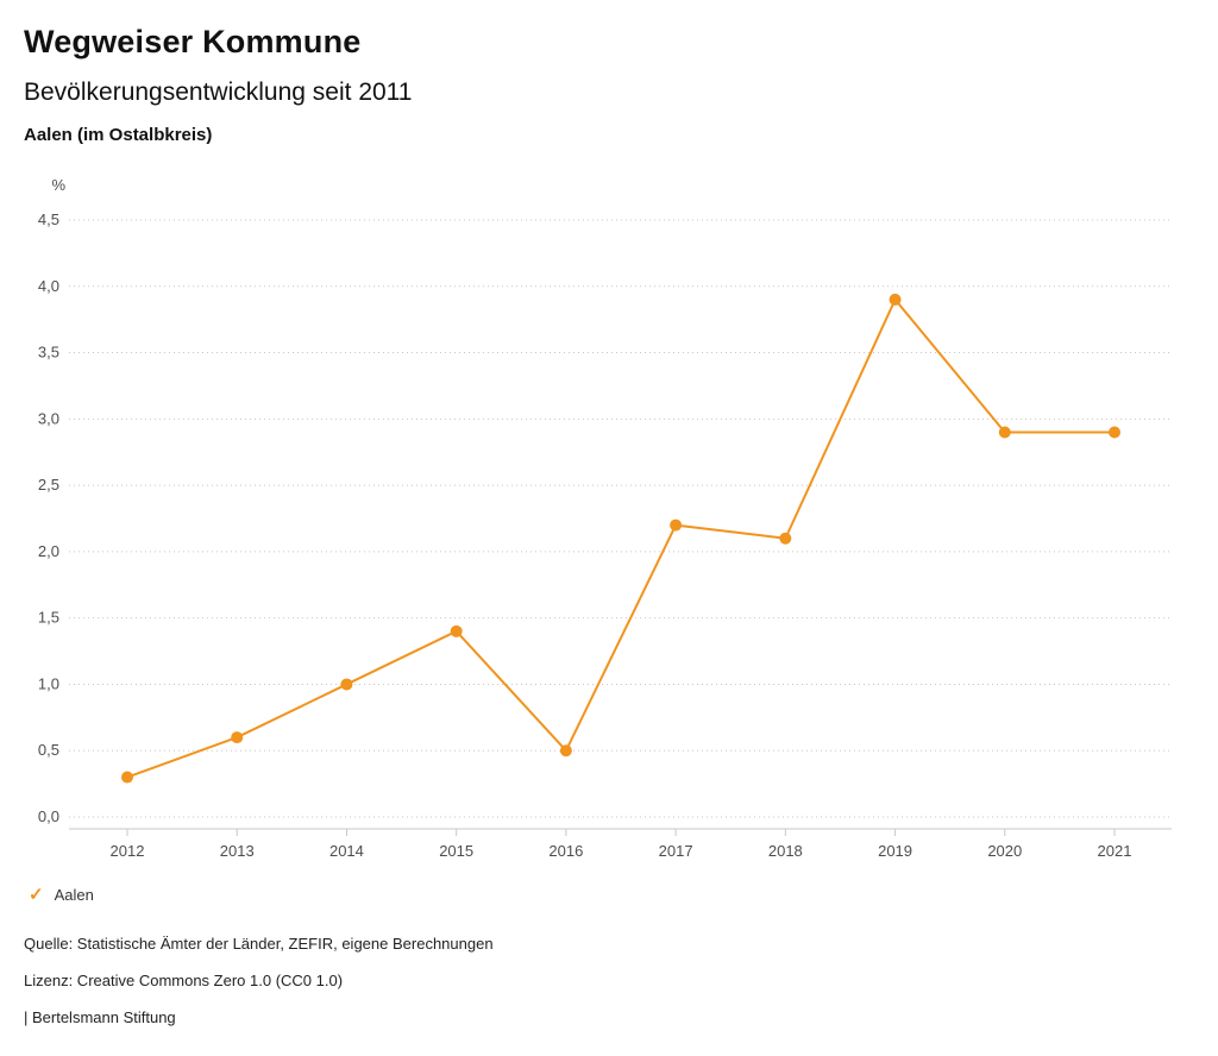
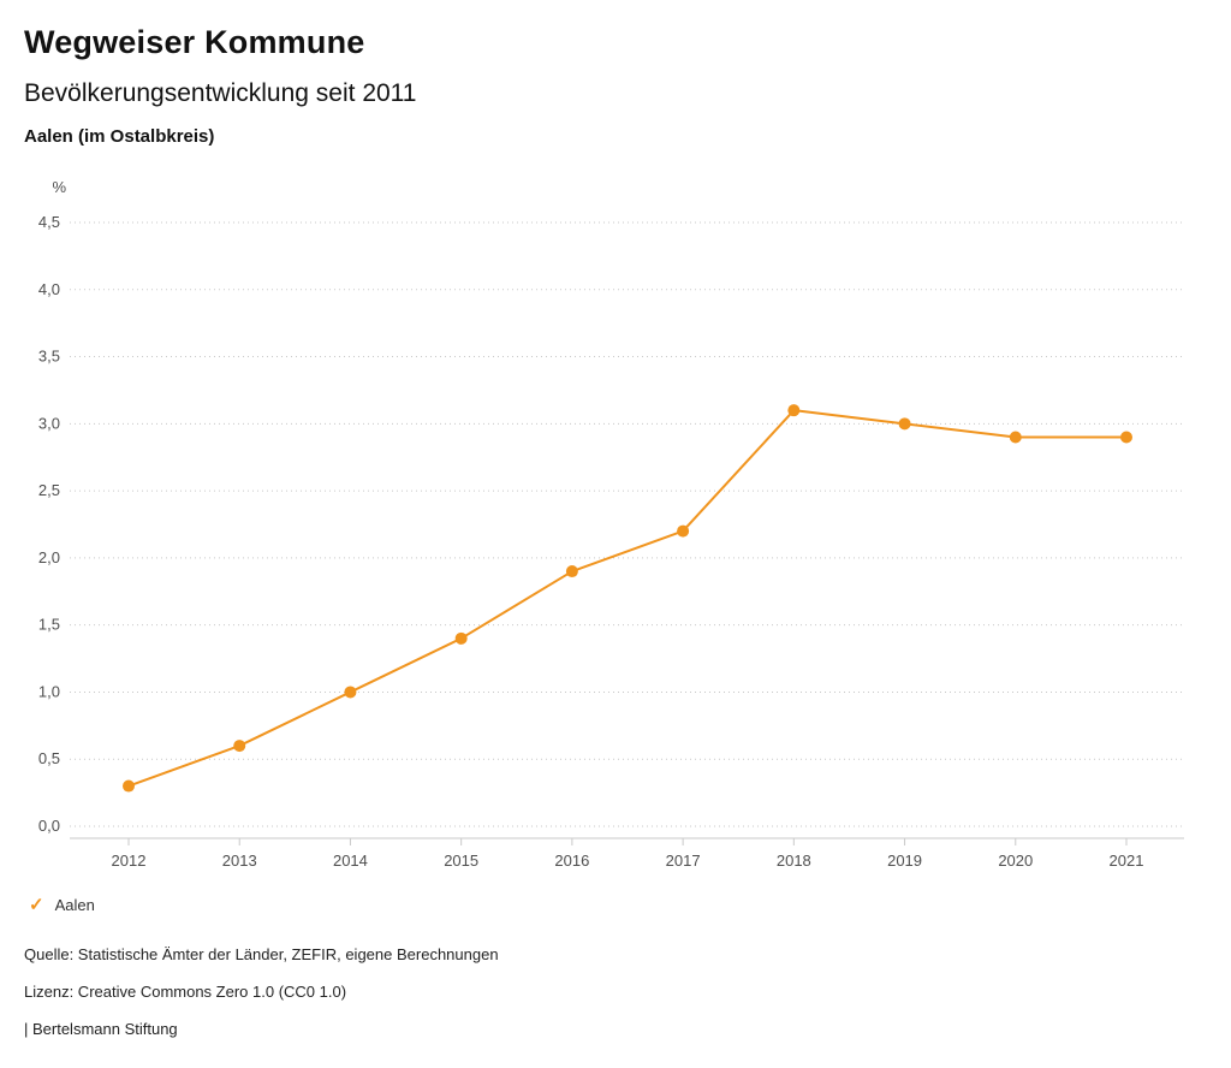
2016: 0,5 -> 1,9
2018: 2,1 -> 3,1
2019: 3,9 -> 3,0
